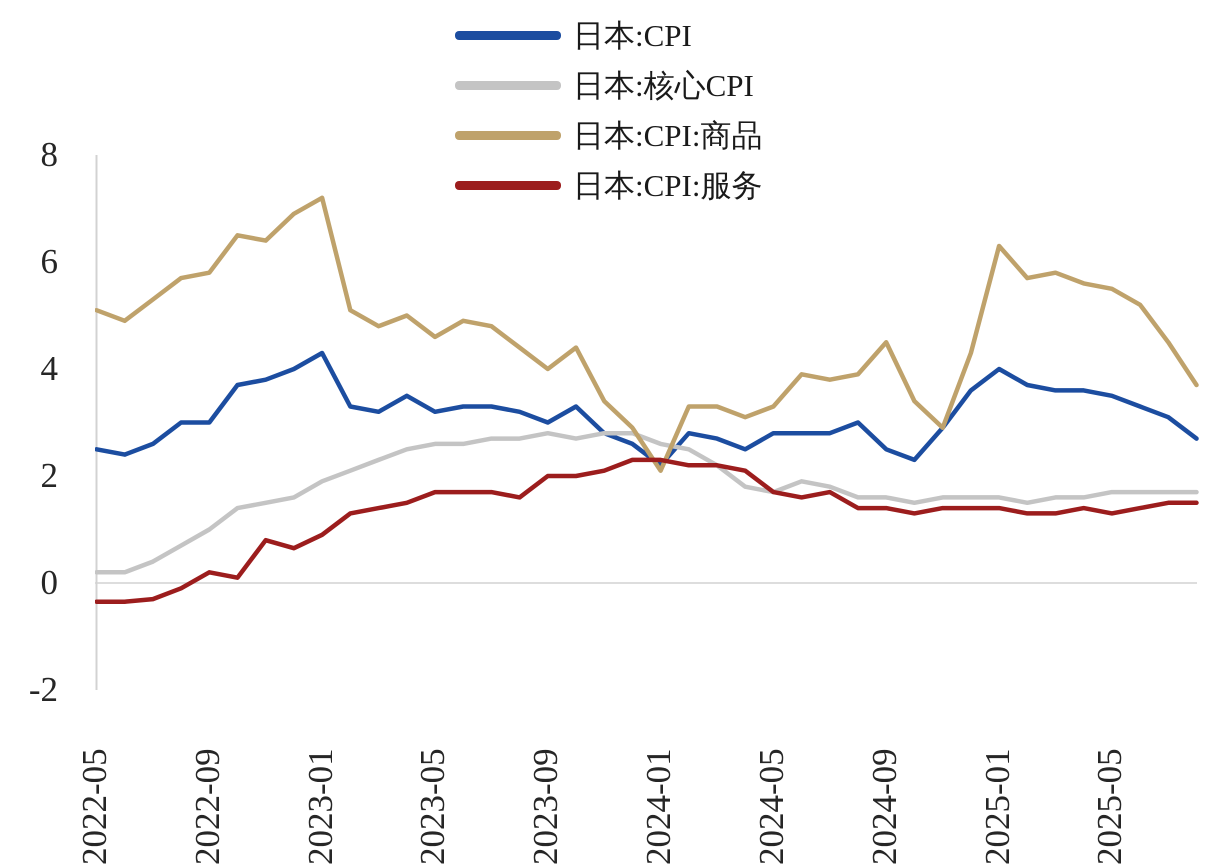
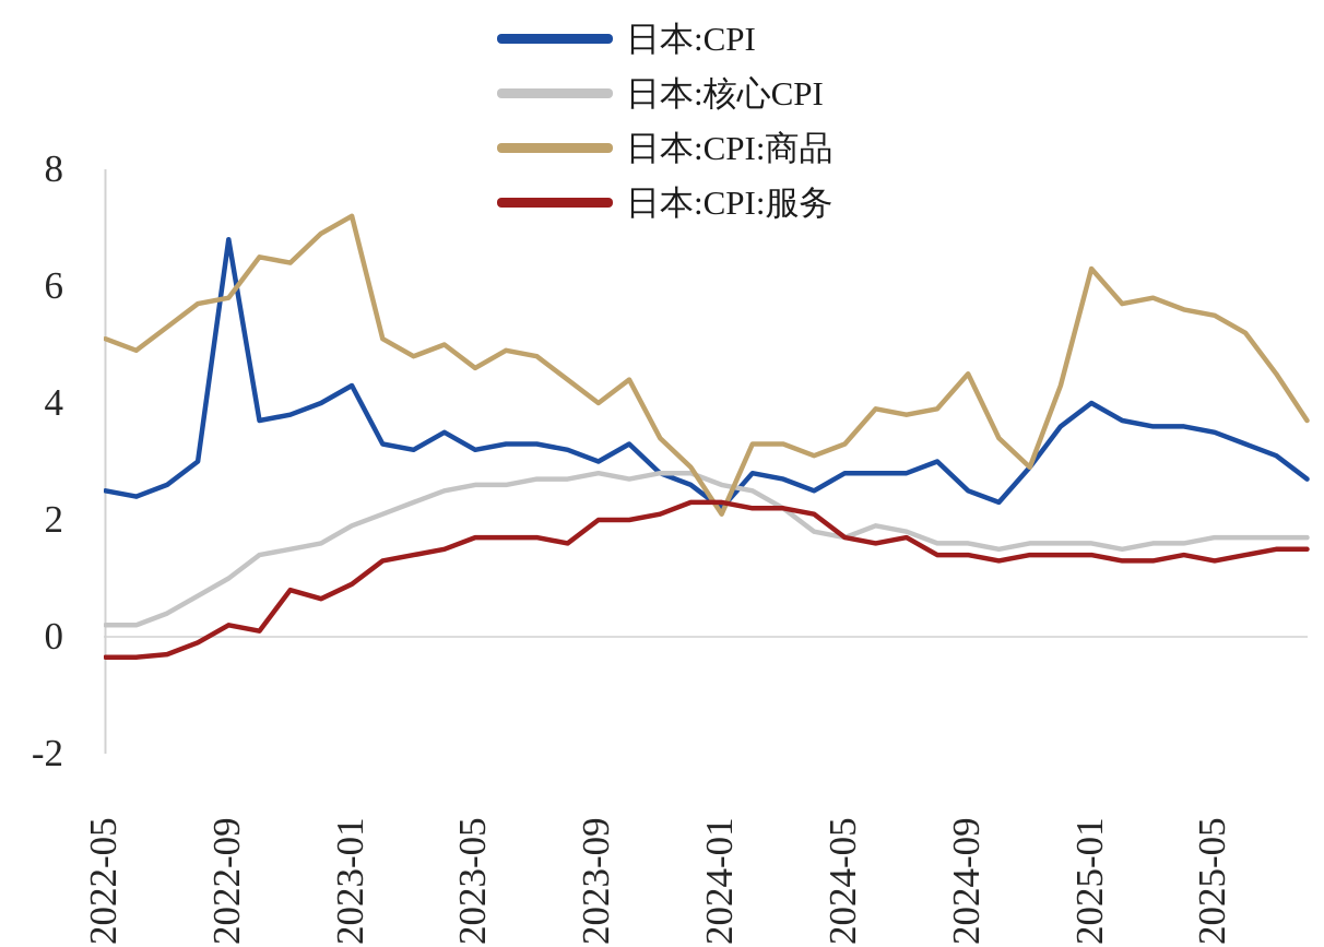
日本:CPI/2022-09: 3.0 -> 6.8
